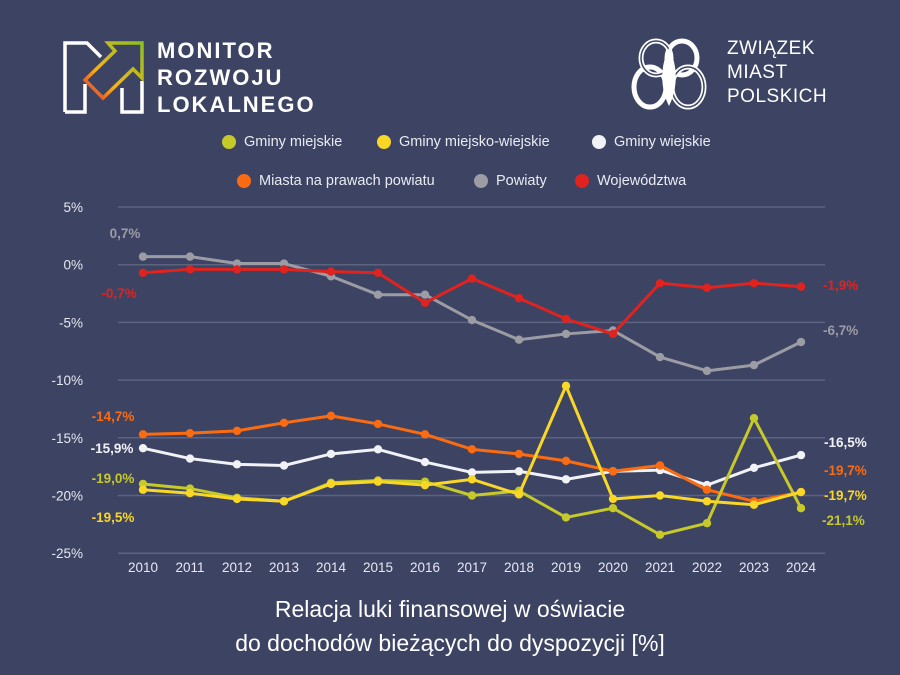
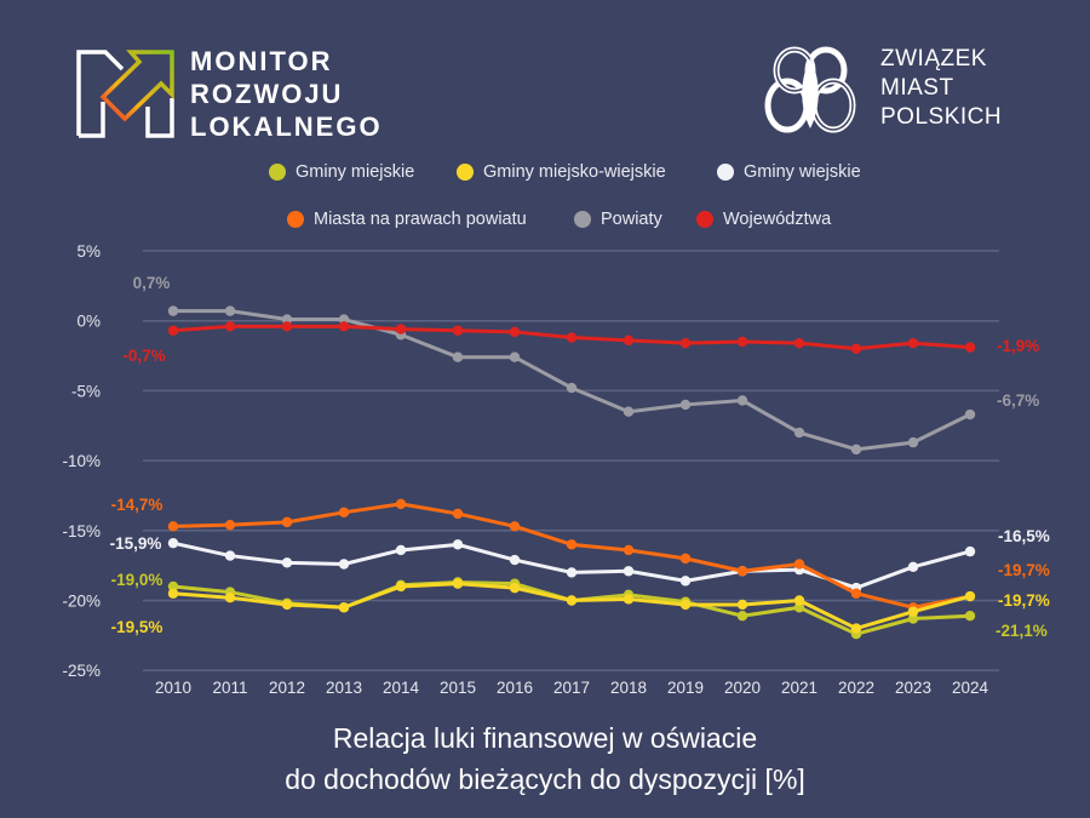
Województwa/2016: -3.3% -> -0.8%
Gminy miejsko-wiejskie/2017: -18.6% -> -20.0%
Województwa/2018: -2.9% -> -1.4%
Gminy miejskie/2019: -21.9% -> -20.1%
Gminy miejsko-wiejskie/2019: -10.5% -> -20.3%
Województwa/2019: -4.7% -> -1.6%
Województwa/2020: -6.0% -> -1.5%
Gminy miejskie/2021: -23.4% -> -20.5%
Gminy miejsko-wiejskie/2022: -20.5% -> -22.0%
Gminy miejskie/2023: -13.3% -> -21.3%
